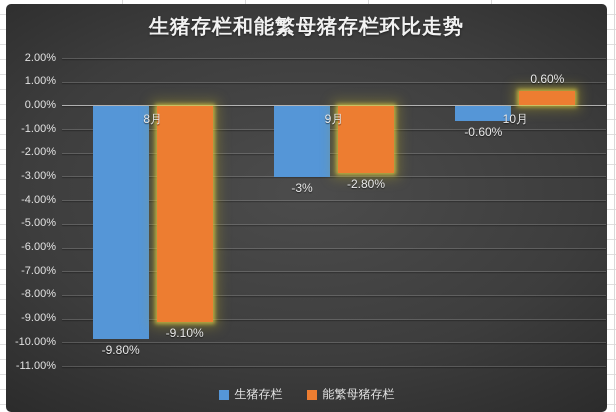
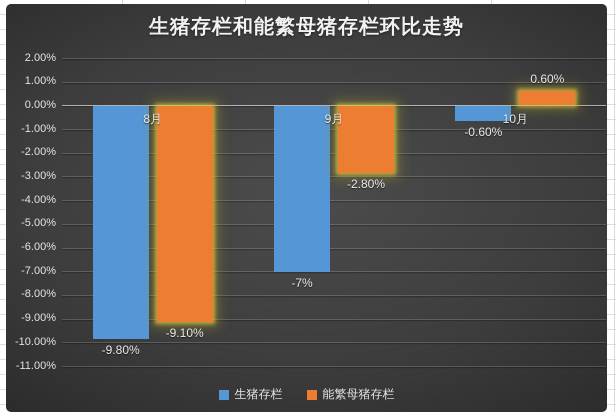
生猪存栏/9月: -3% -> -7%
